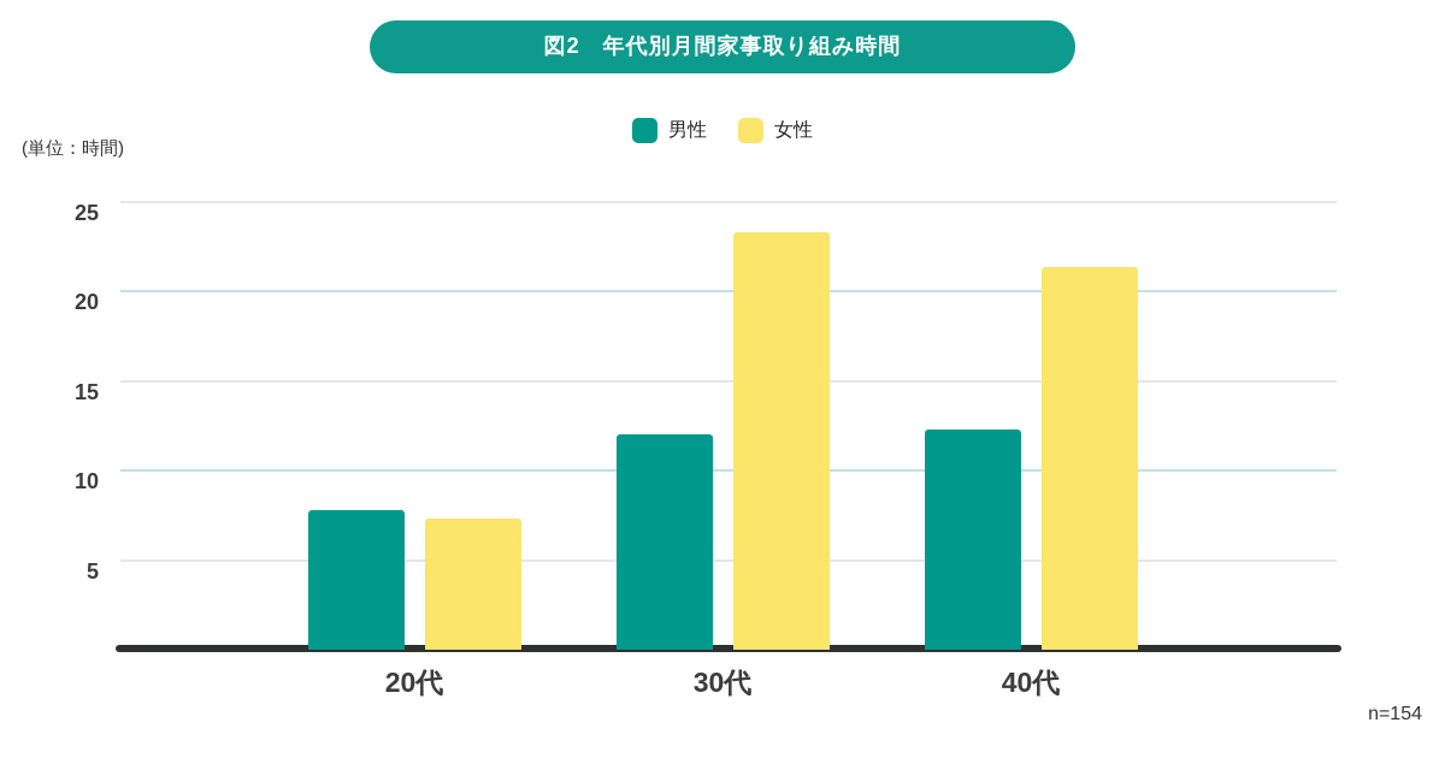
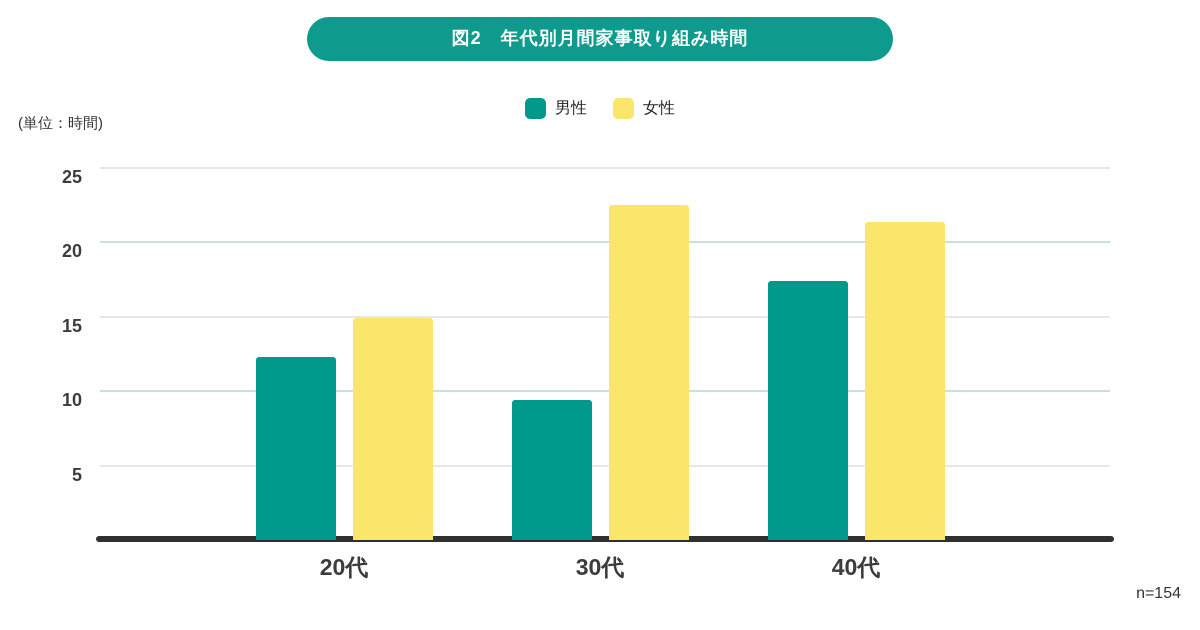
男性/20代: 7.8 -> 12.3
女性/20代: 7.3 -> 14.9
男性/30代: 12.0 -> 9.4
女性/30代: 23.3 -> 22.5
男性/40代: 12.3 -> 17.4
